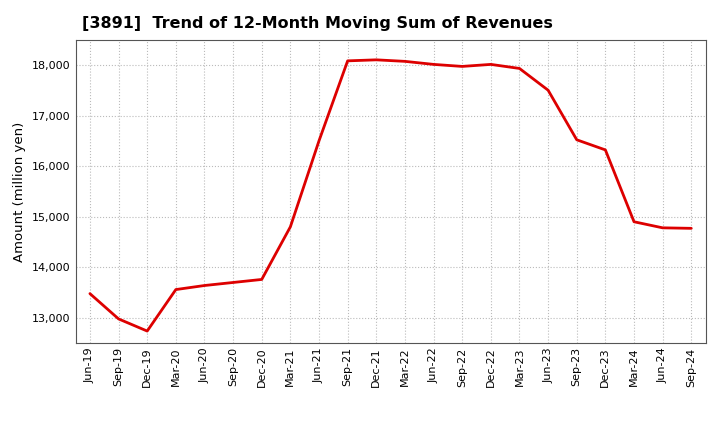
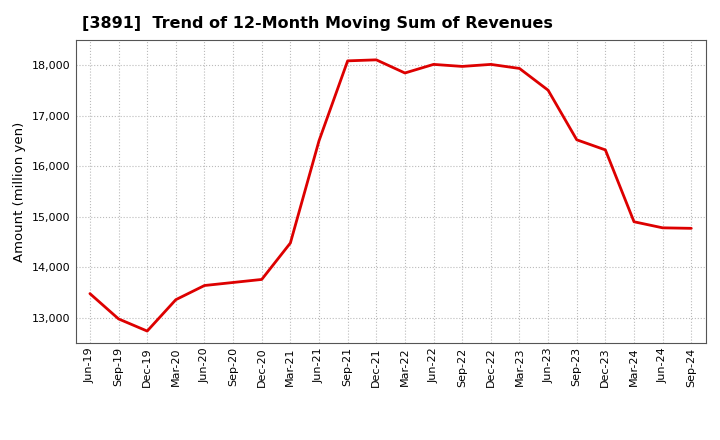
Mar-20: 13,560 -> 13,360
Mar-21: 14,800 -> 14,480
Mar-22: 18,070 -> 17,840
